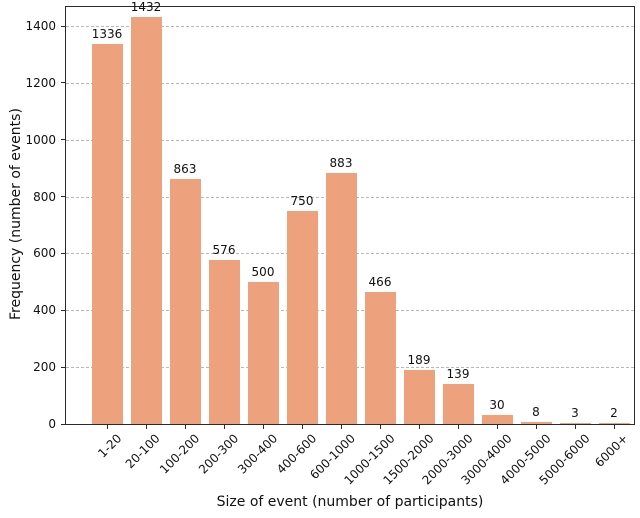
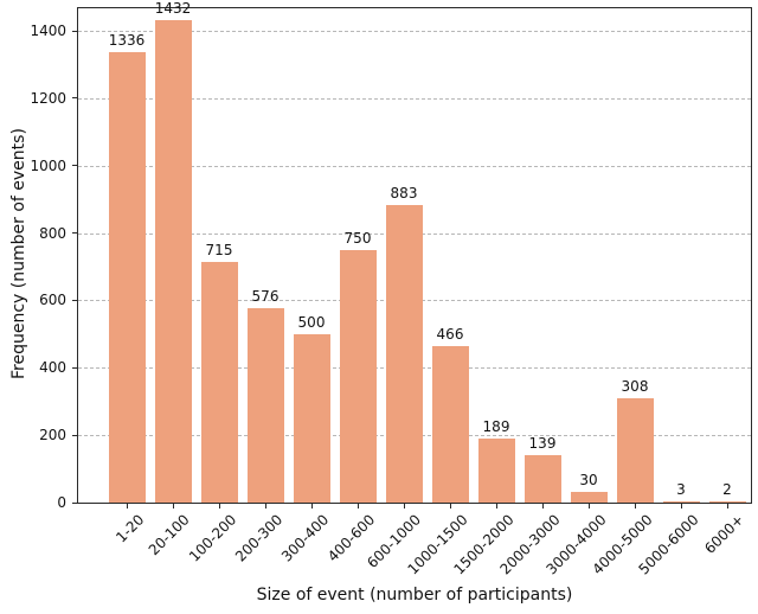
100-200: 863 -> 715
4000-5000: 8 -> 308
